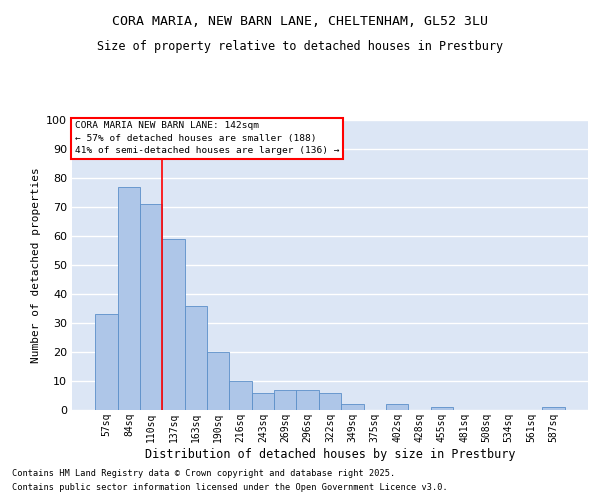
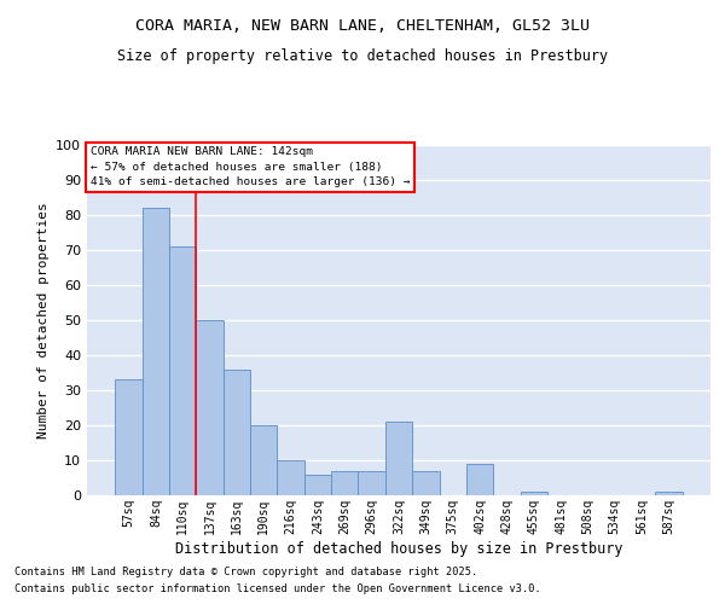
84sq: 77 -> 82
137sq: 59 -> 50
322sq: 6 -> 21
349sq: 2 -> 7
402sq: 2 -> 9
